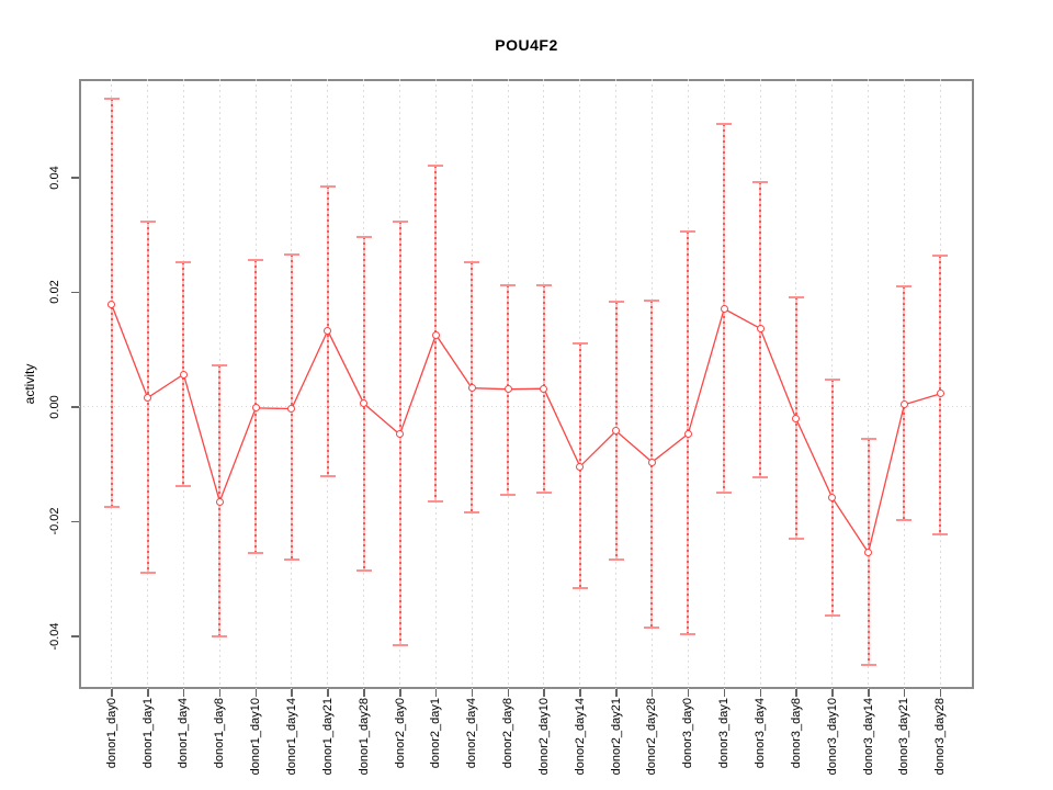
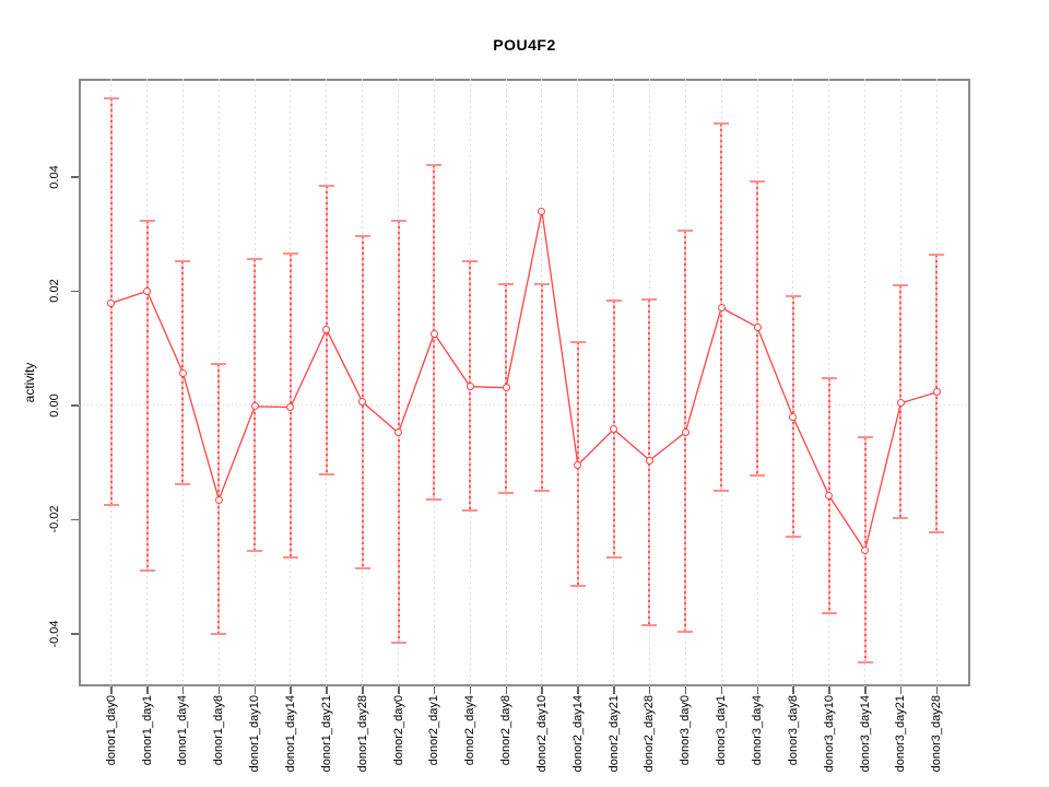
activity/donor1_day1: 0.002 -> 0.020
activity/donor2_day10: 0.003 -> 0.034
